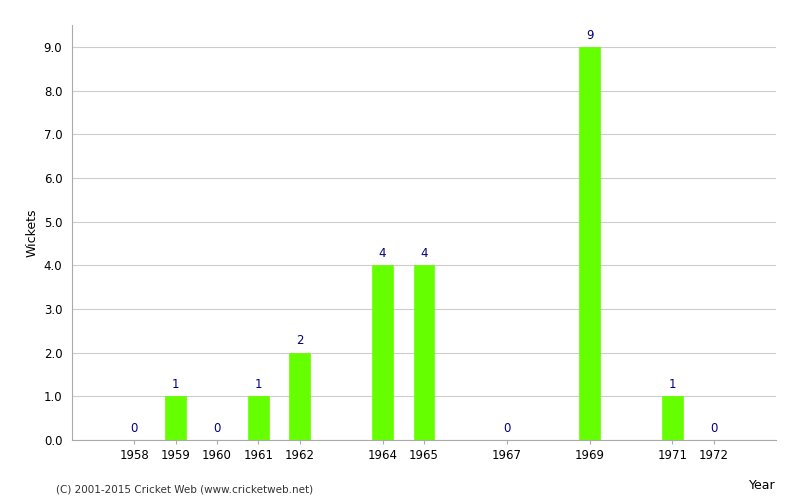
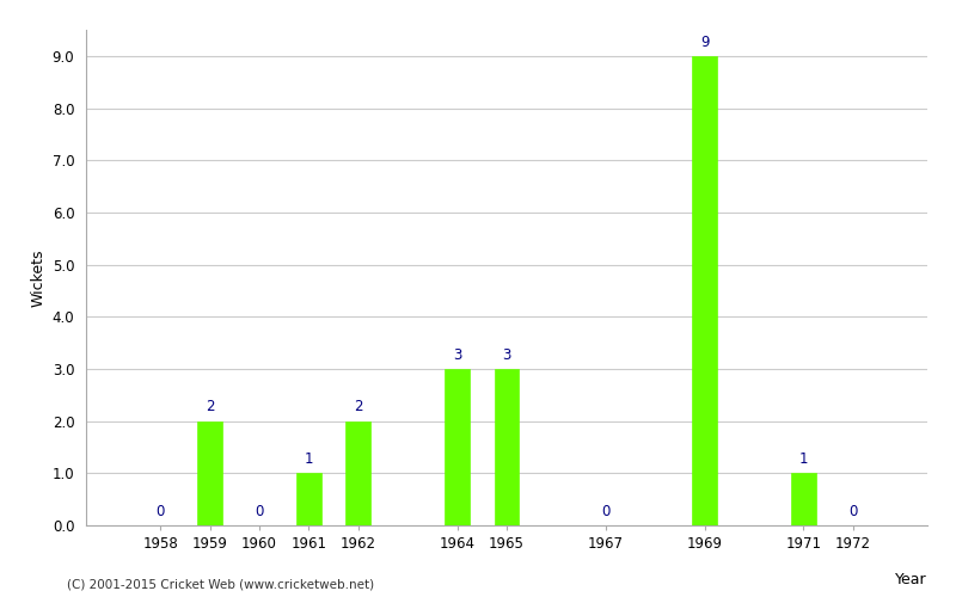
1959: 1 -> 2
1964: 4 -> 3
1965: 4 -> 3
